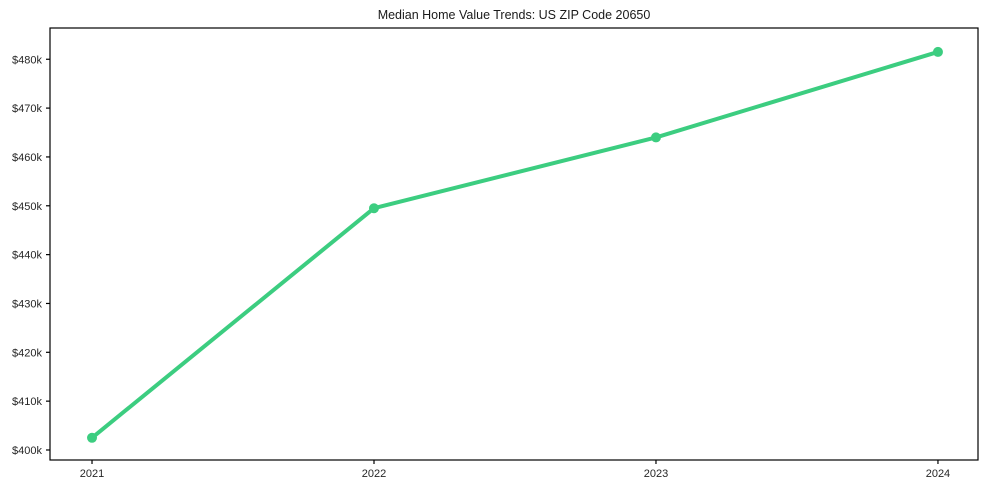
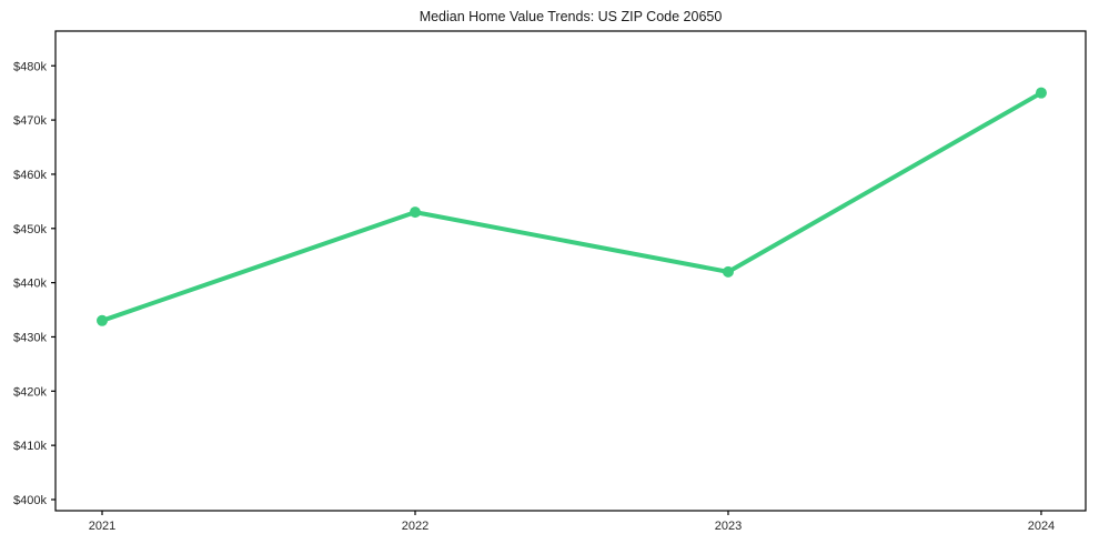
2021: $402k -> $433k
2022: $450k -> $453k
2023: $464k -> $442k
2024: $482k -> $475k
